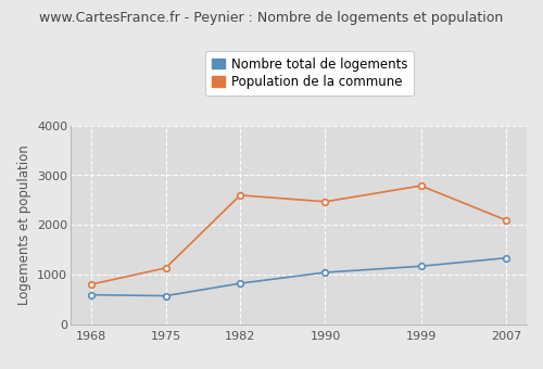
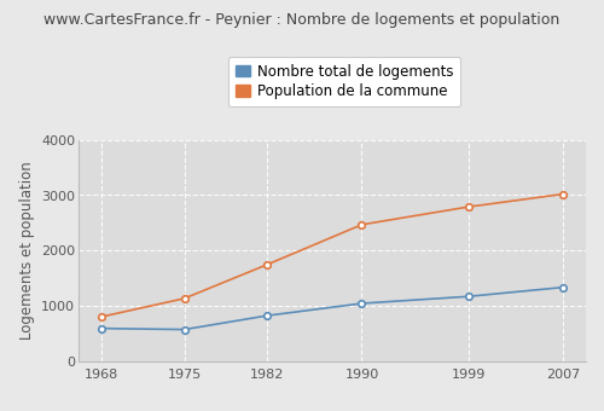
Population de la commune/1982: 2600 -> 1750
Population de la commune/2007: 2100 -> 3020
